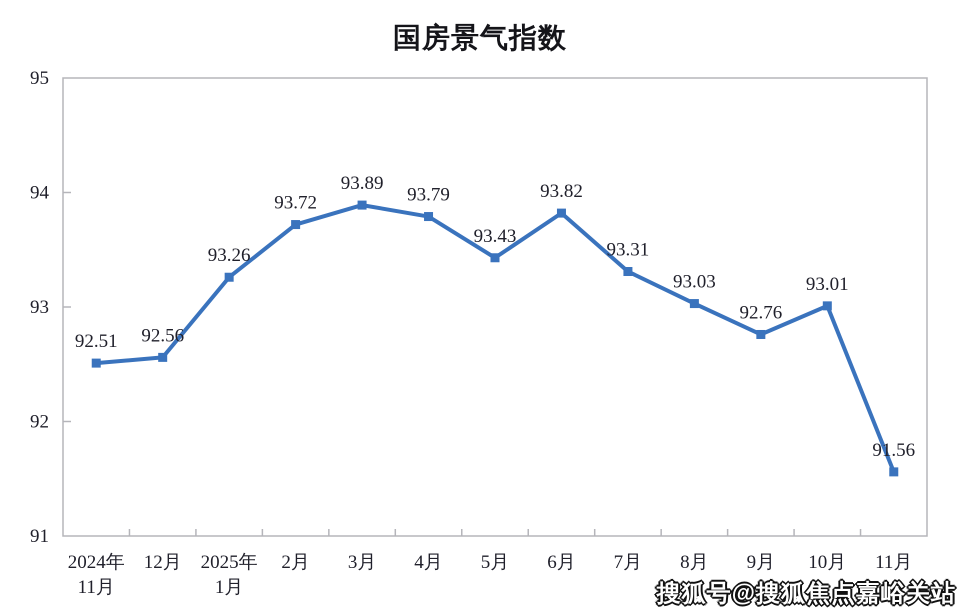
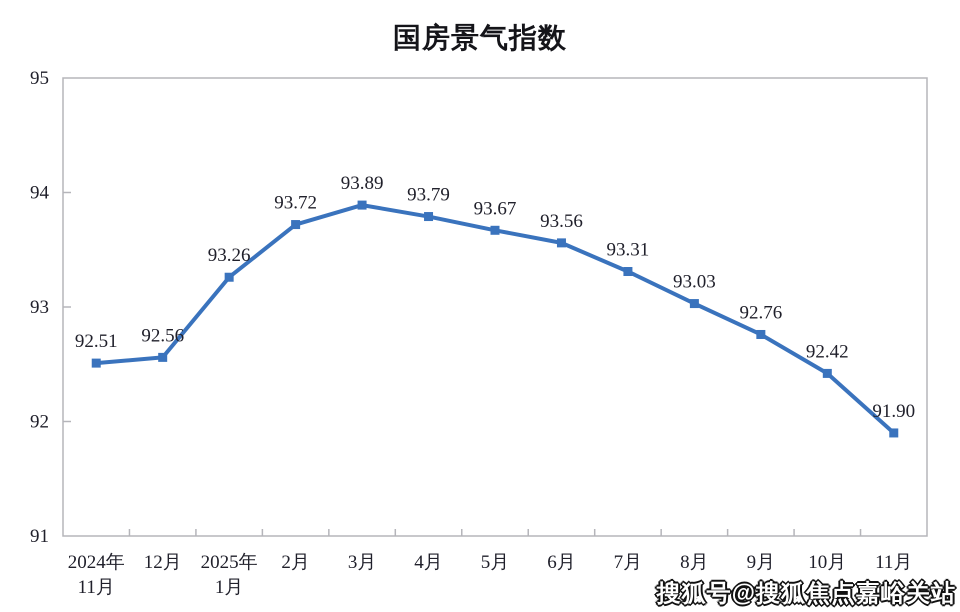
5月: 93.43 -> 93.67
6月: 93.82 -> 93.56
10月: 93.01 -> 92.42
11月: 91.56 -> 91.90
